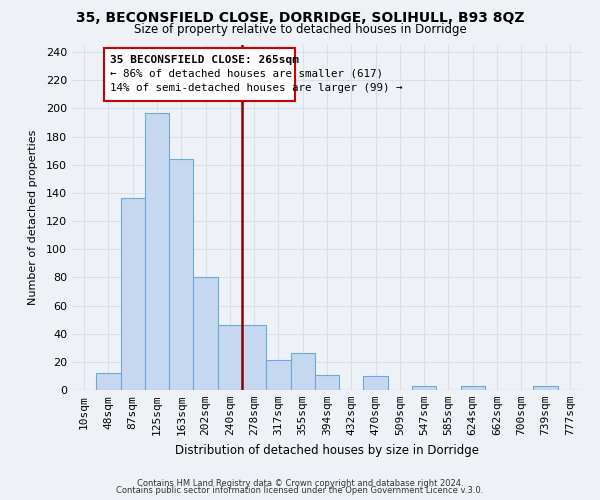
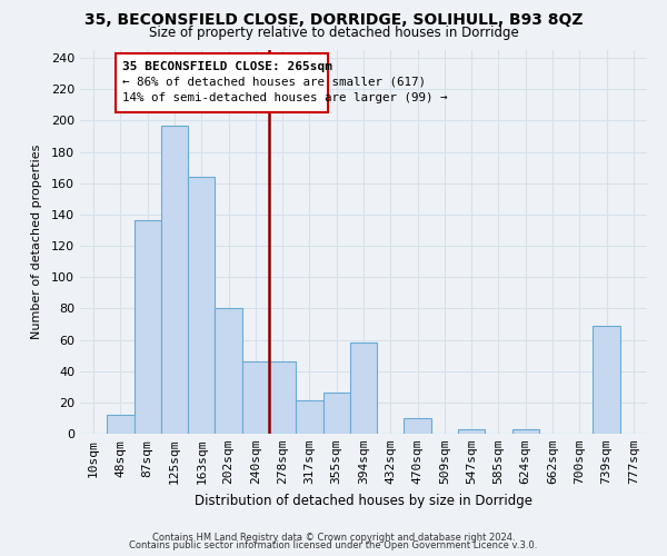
394sqm: 11 -> 58
739sqm: 3 -> 69
